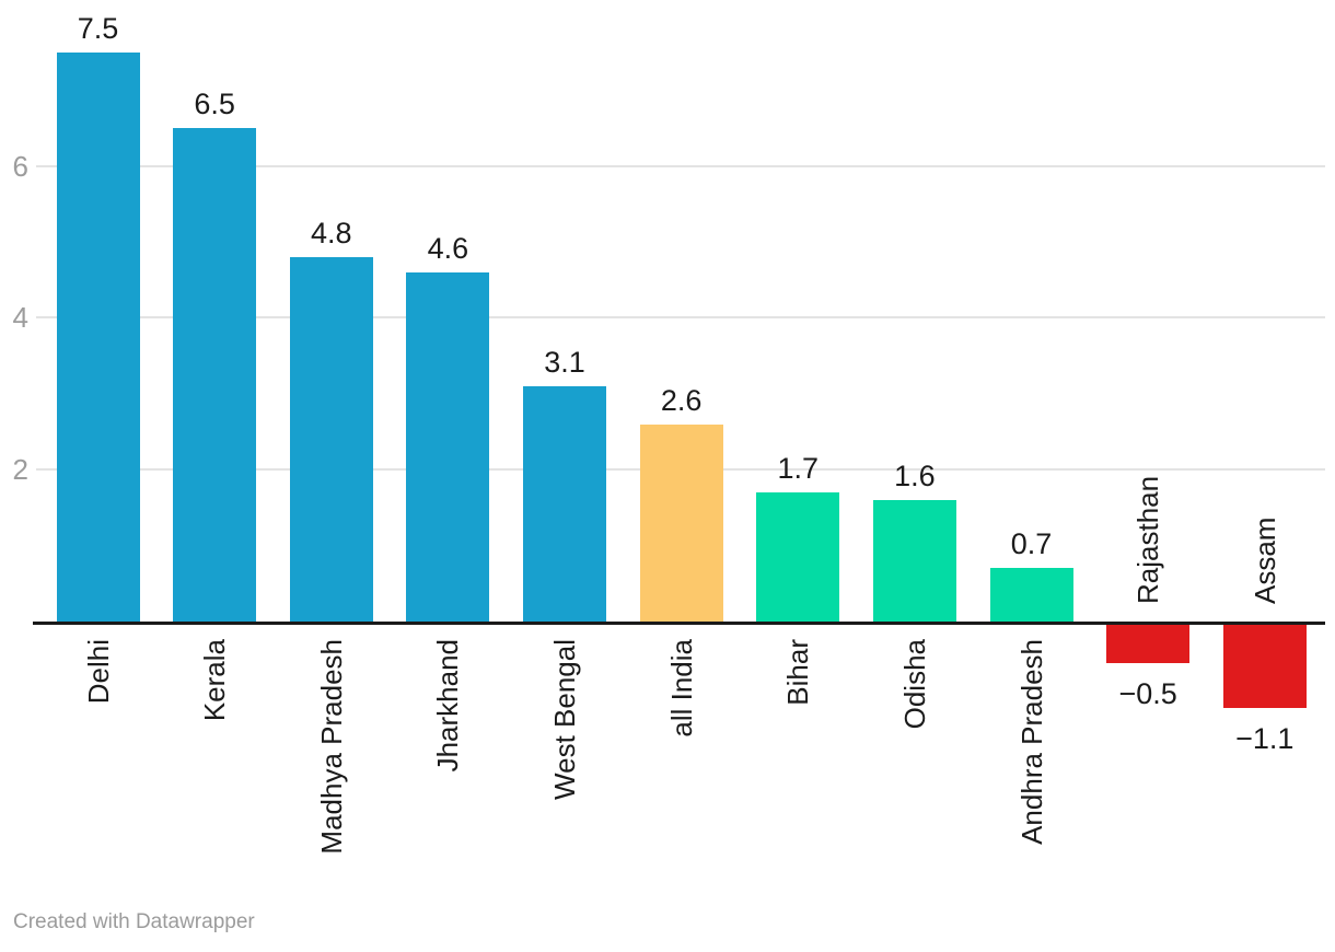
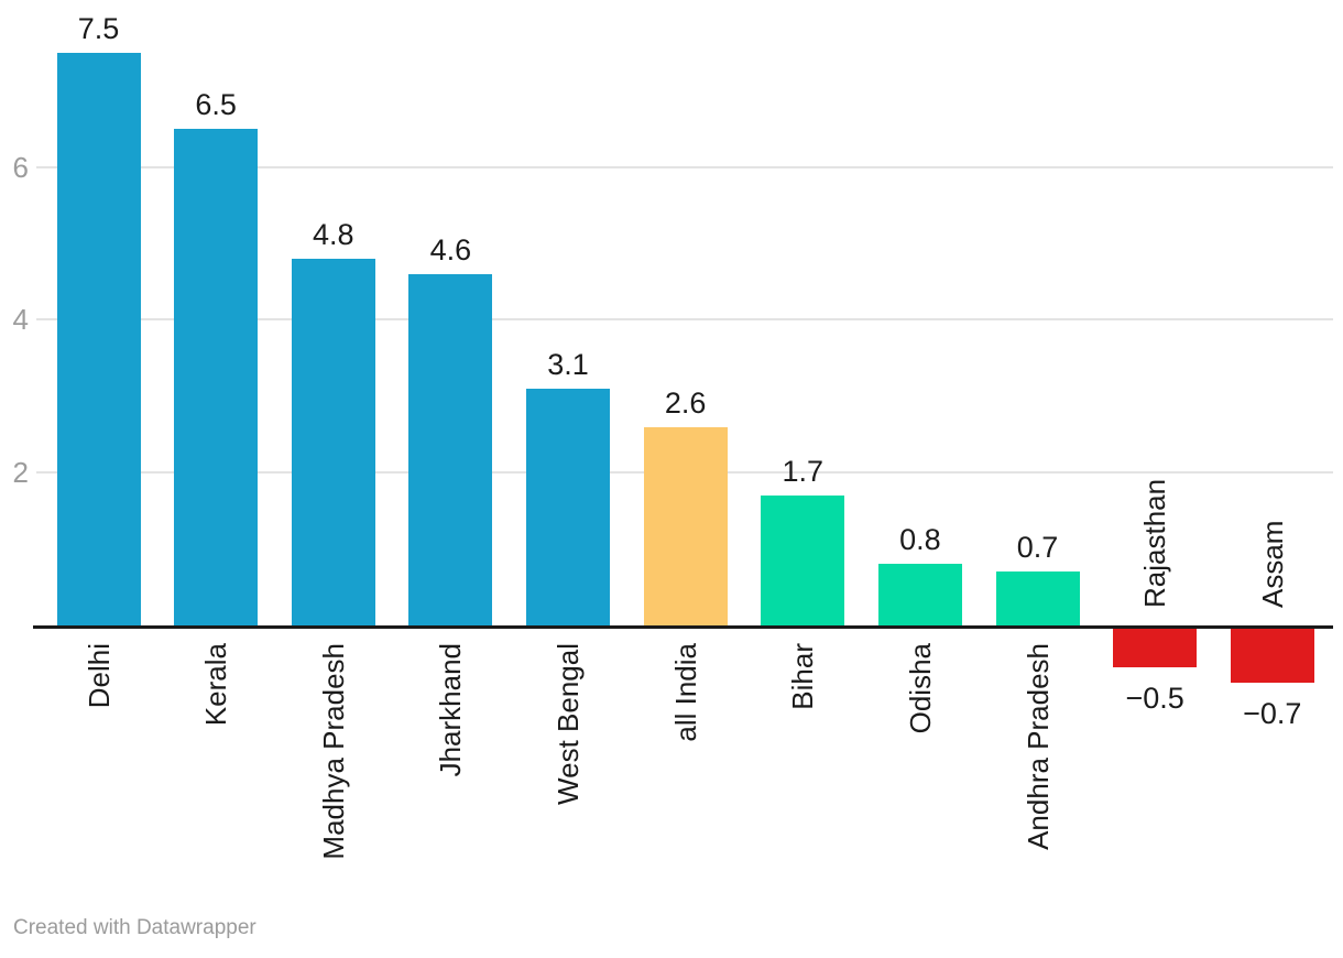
Odisha: 1.6 -> 0.8
Assam: −1.1 -> −0.7
